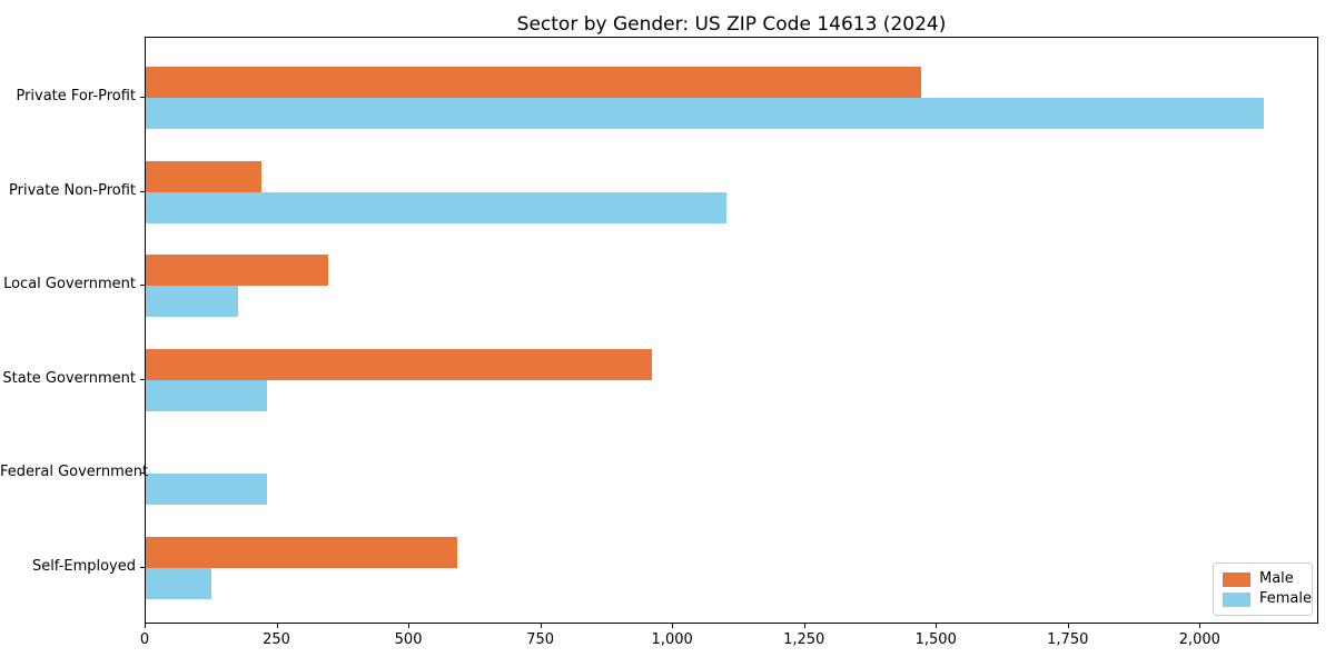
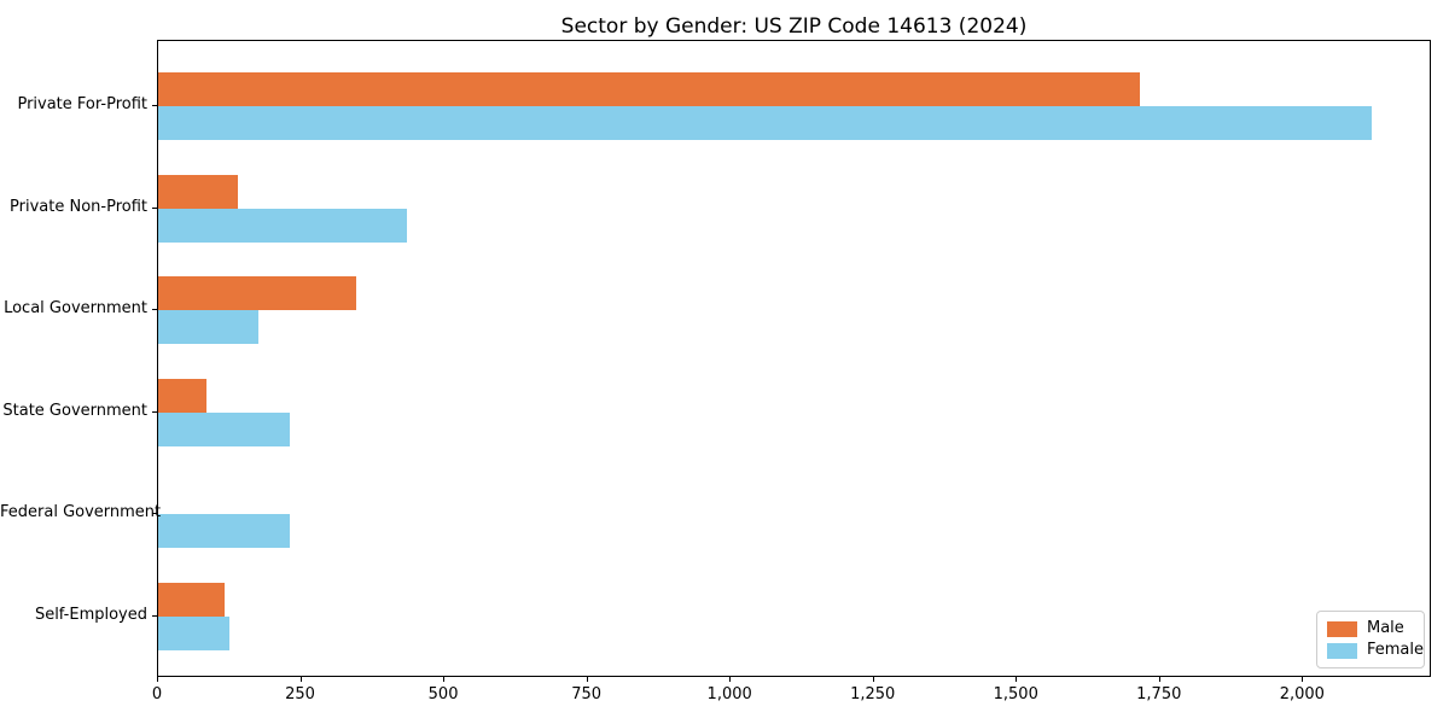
Male/Private For-Profit: 1470 -> 1720
Male/Private Non-Profit: 220 -> 140
Female/Private Non-Profit: 1100 -> 440
Male/State Government: 960 -> 80
Male/Self-Employed: 590 -> 120
